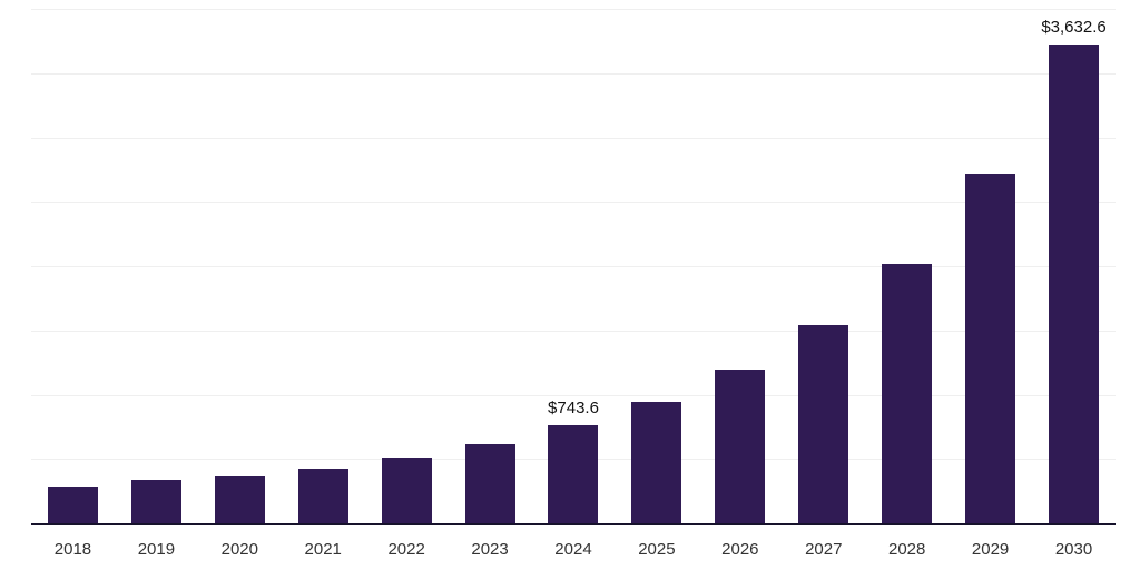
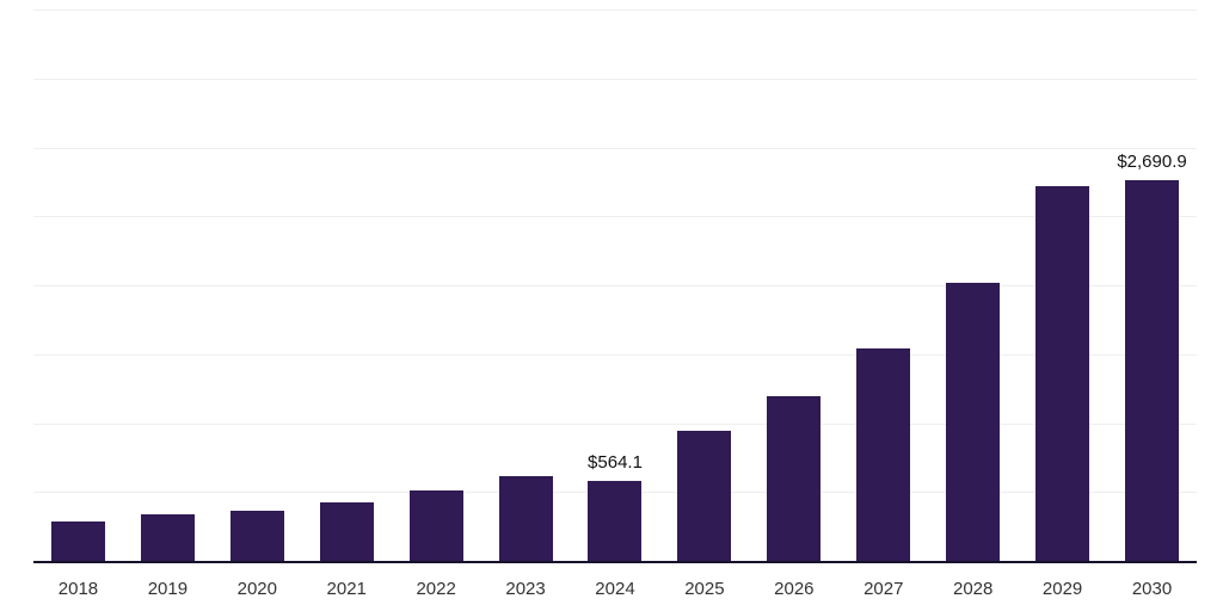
2024: $743.6 -> $564.1
2030: $3,632.6 -> $2,690.9
